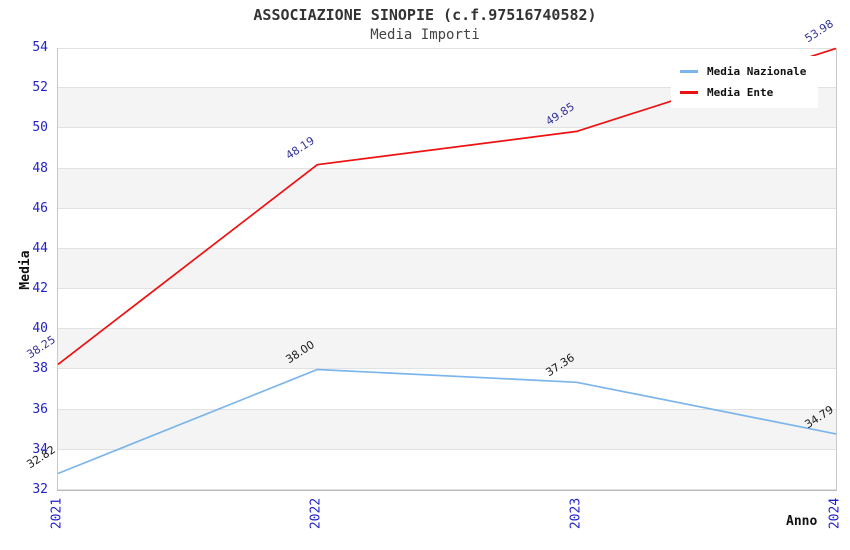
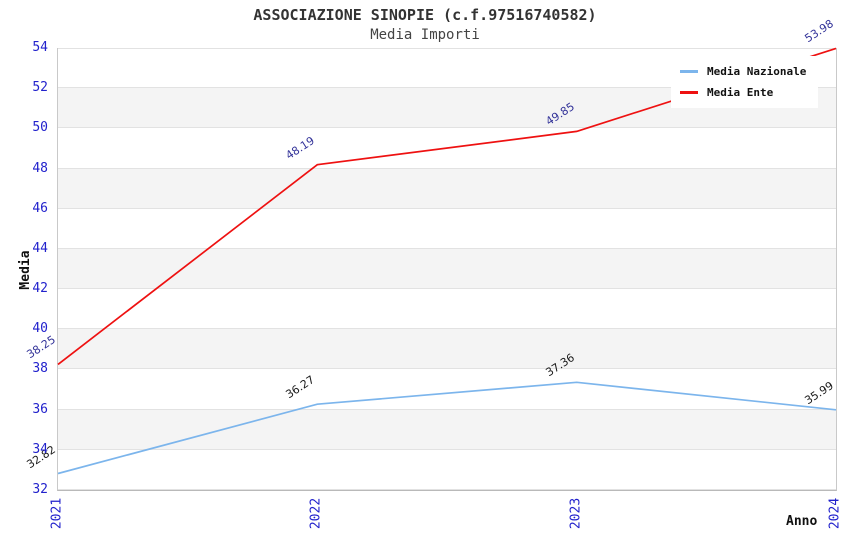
Media Nazionale/2022: 38.00 -> 36.27
Media Nazionale/2024: 34.79 -> 35.99
